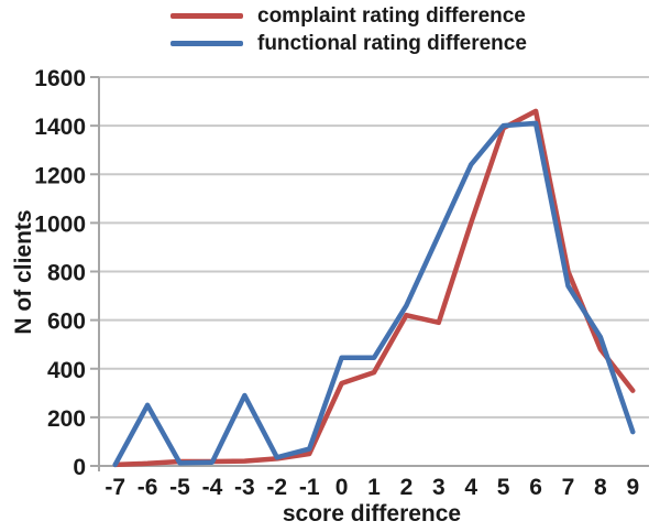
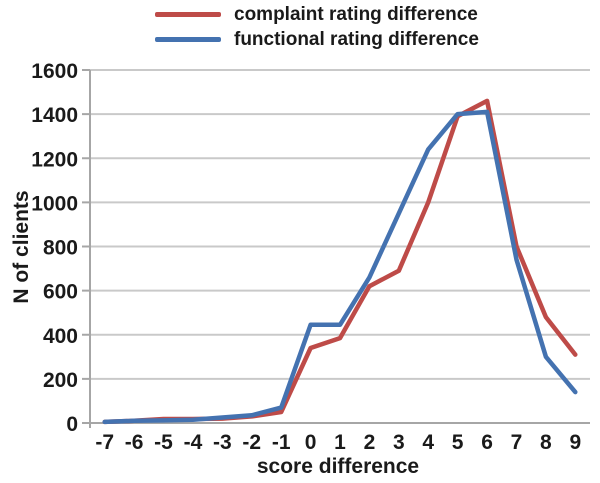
functional rating difference/-6: 250 -> 10
functional rating difference/-3: 290 -> 20
complaint rating difference/3: 590 -> 690
functional rating difference/8: 530 -> 300
